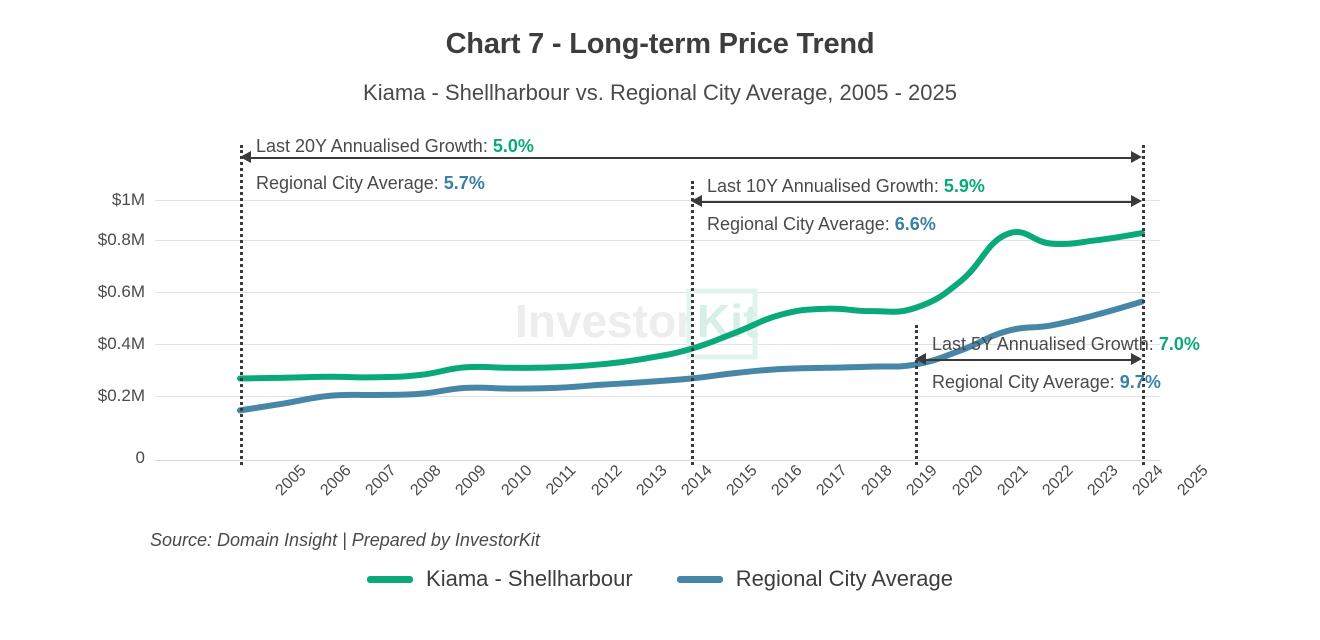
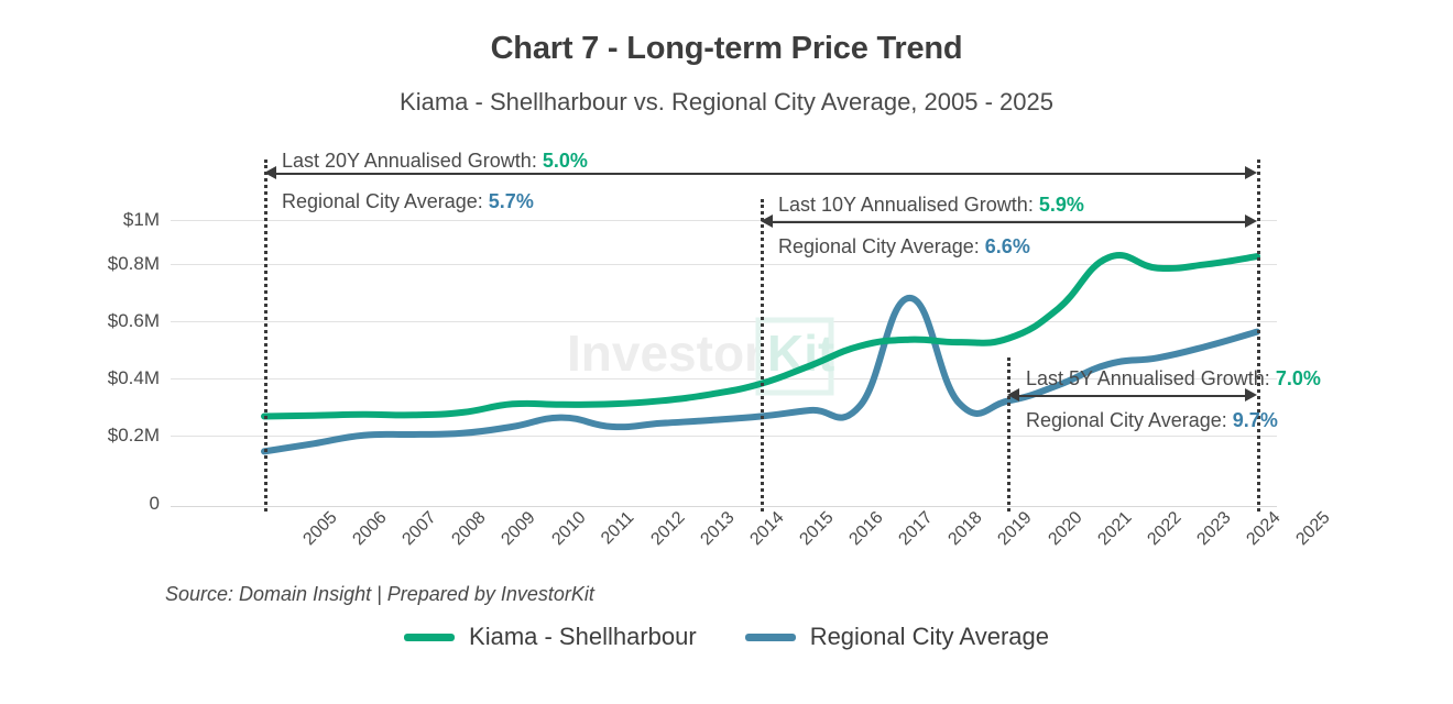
Regional City Average/2011: $0.30M -> $0.34M
Regional City Average/2018: $0.39M -> $0.80M
